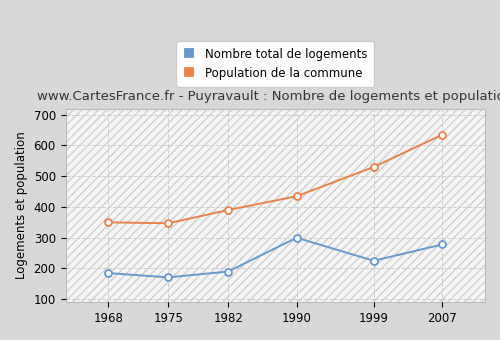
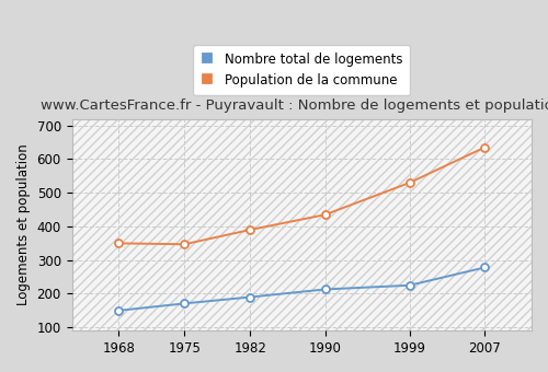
Nombre total de logements/1968: 185 -> 150
Nombre total de logements/1990: 300 -> 213
